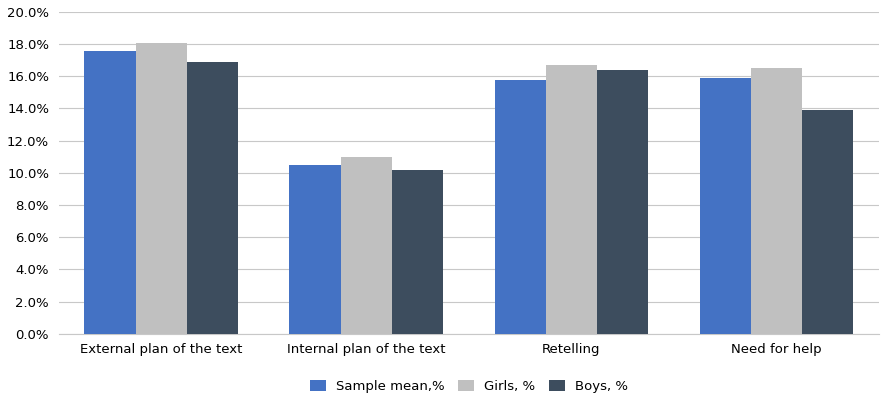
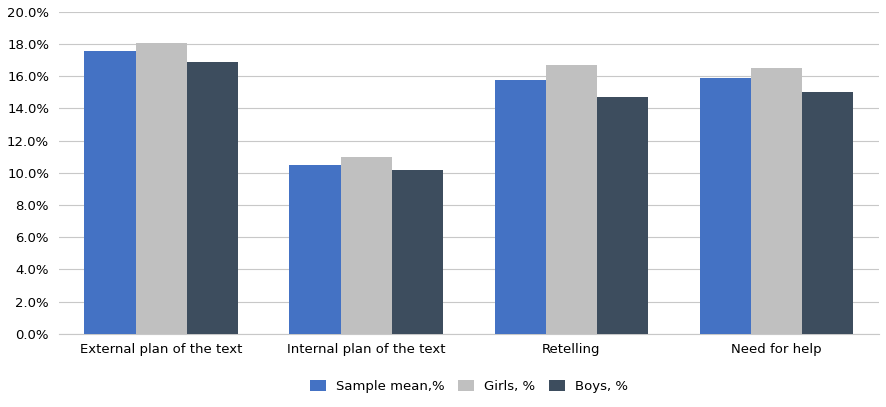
Boys, %/Retelling: 16.4% -> 14.7%
Boys, %/Need for help: 13.9% -> 15.0%
